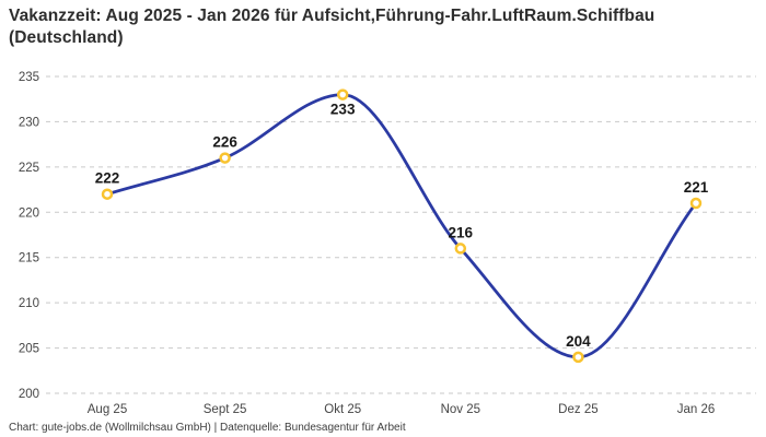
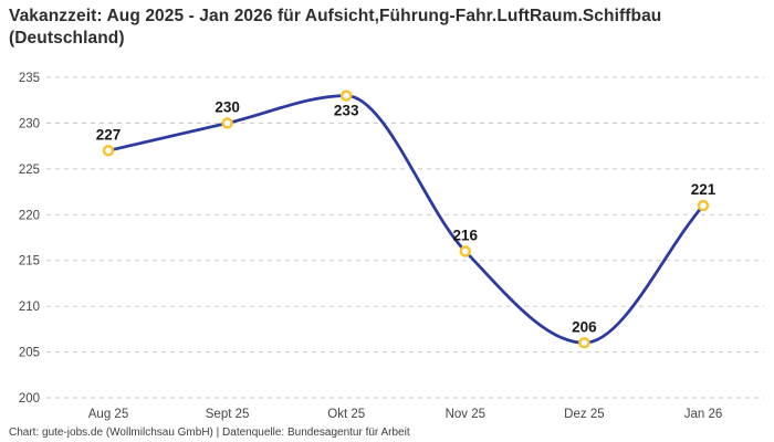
Aug 25: 222 -> 227
Sept 25: 226 -> 230
Dez 25: 204 -> 206
